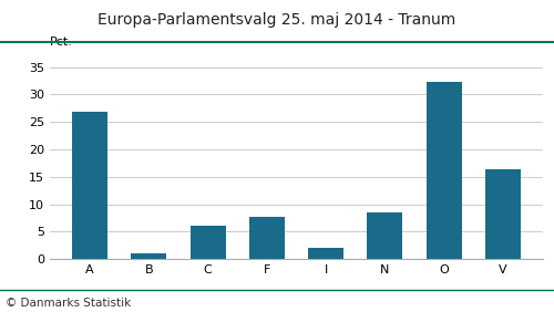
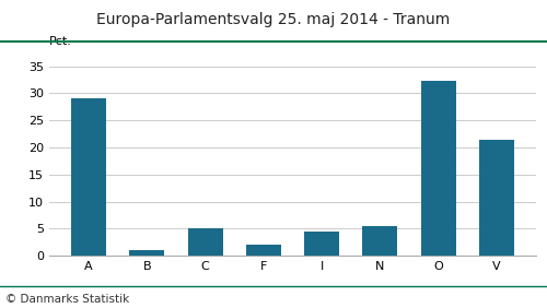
A: 26.8 -> 29.0
C: 6.1 -> 5.0
F: 7.6 -> 2.0
I: 2.0 -> 4.5
N: 8.5 -> 5.5
V: 16.4 -> 21.5
